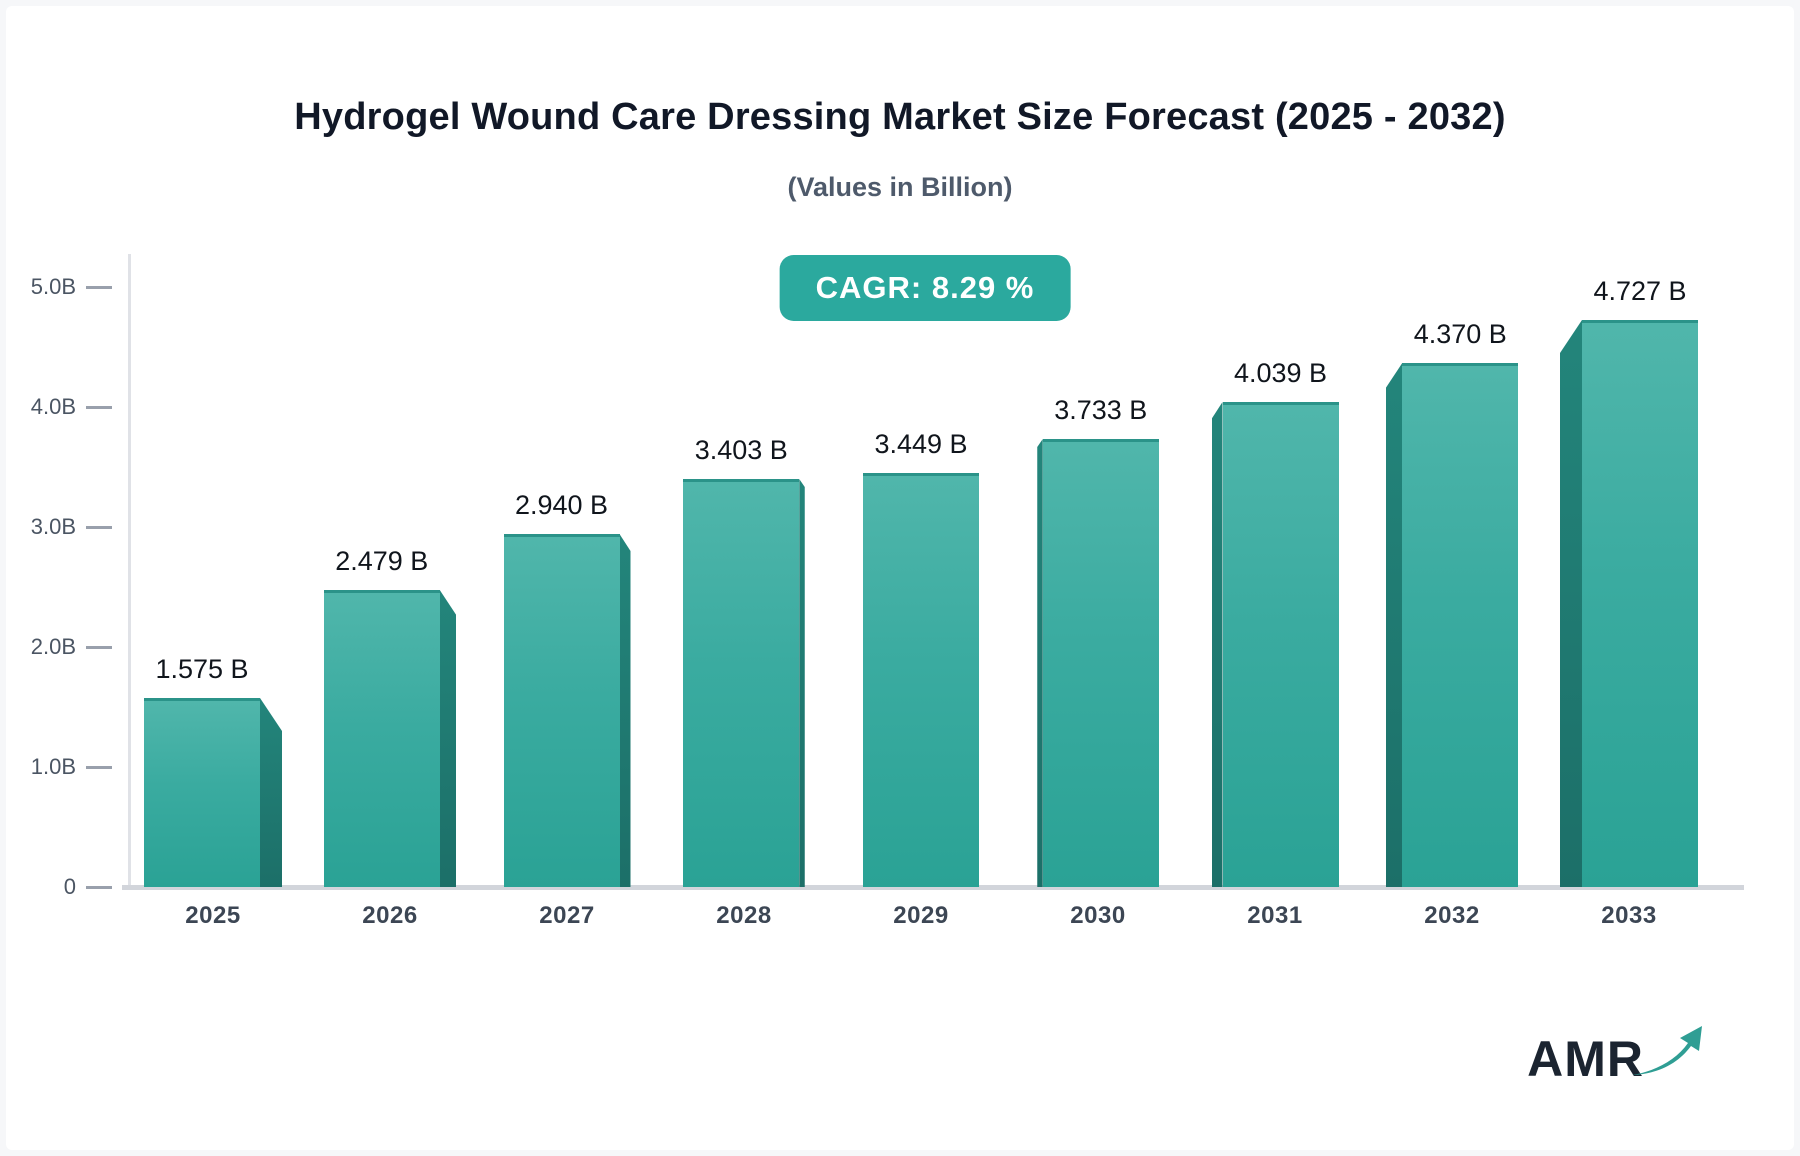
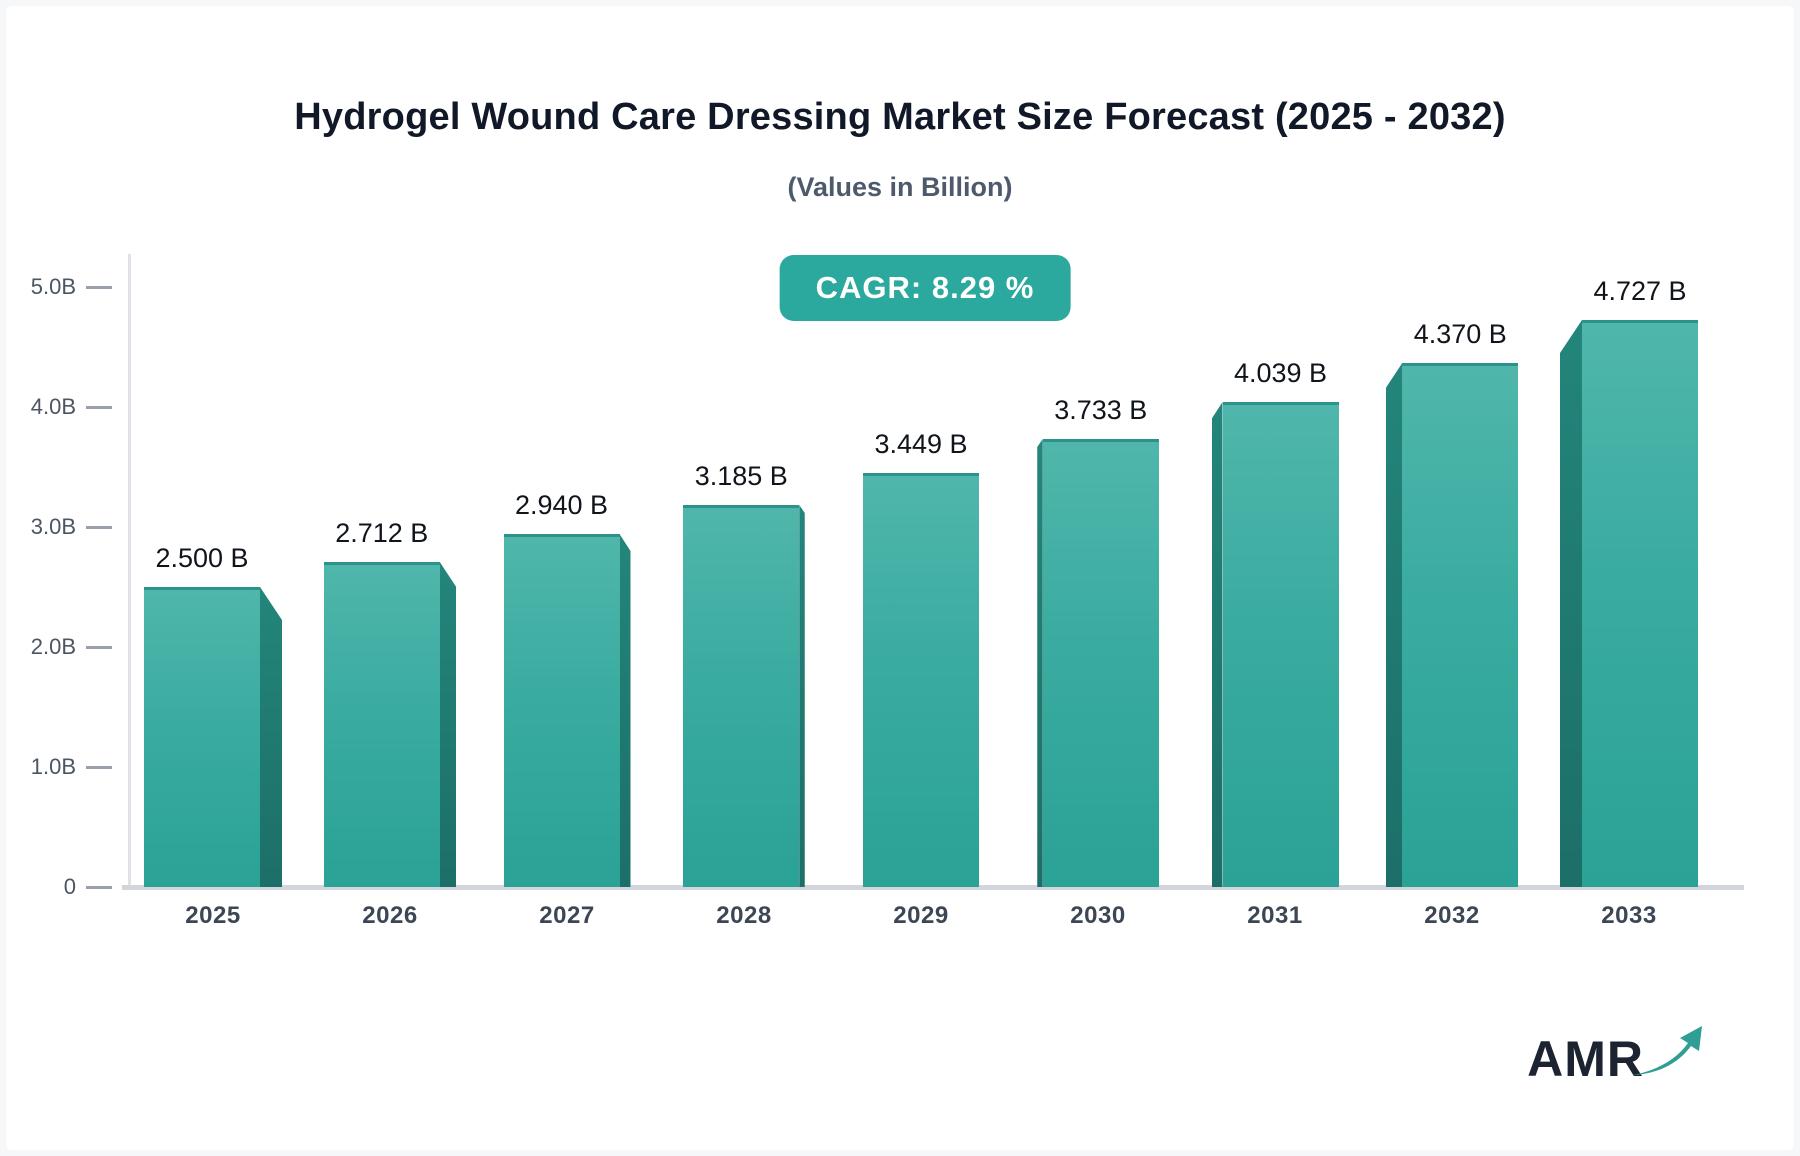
2025: 1.575 -> 2.500
2026: 2.479 -> 2.712
2028: 3.403 -> 3.185
